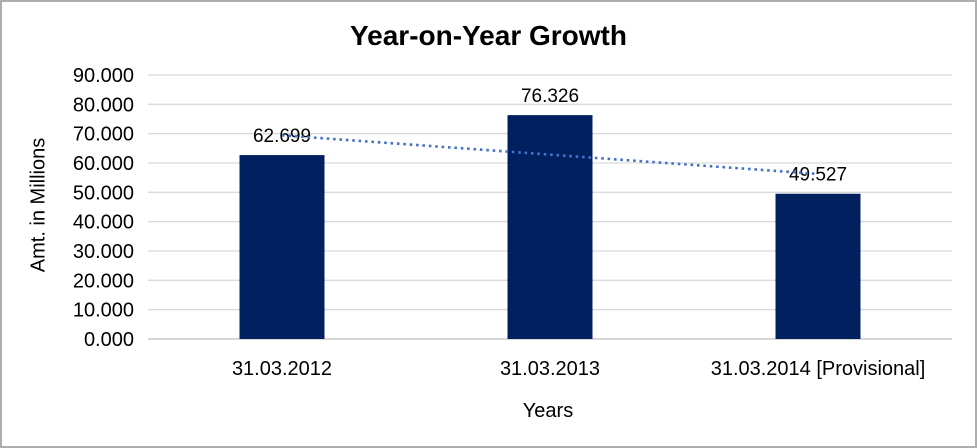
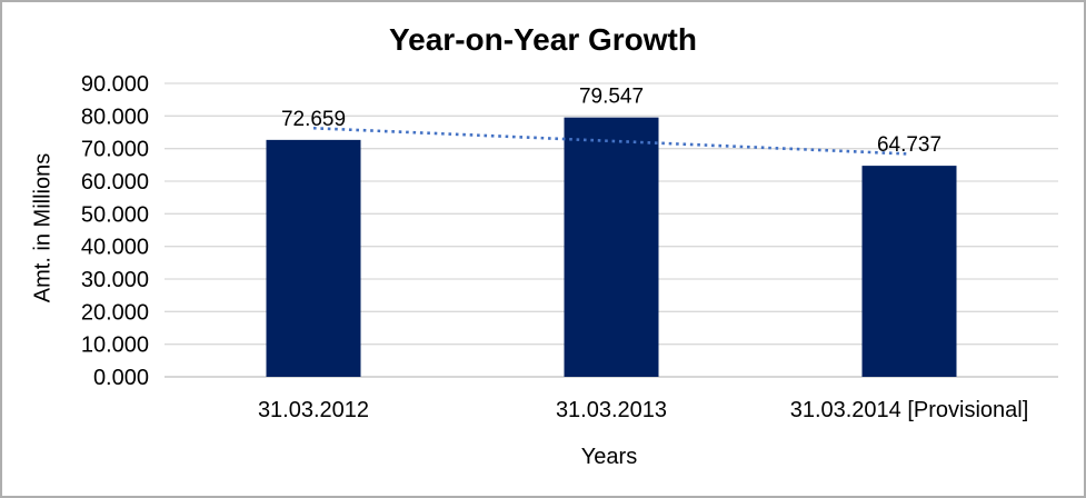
31.03.2012: 62.699 -> 72.659
31.03.2013: 76.326 -> 79.547
31.03.2014 [Provisional]: 49.527 -> 64.737
